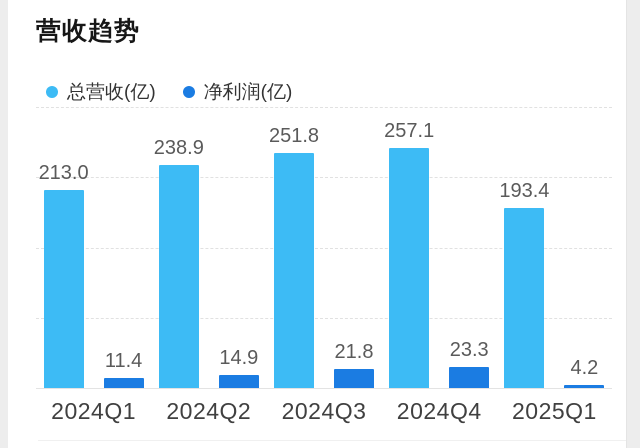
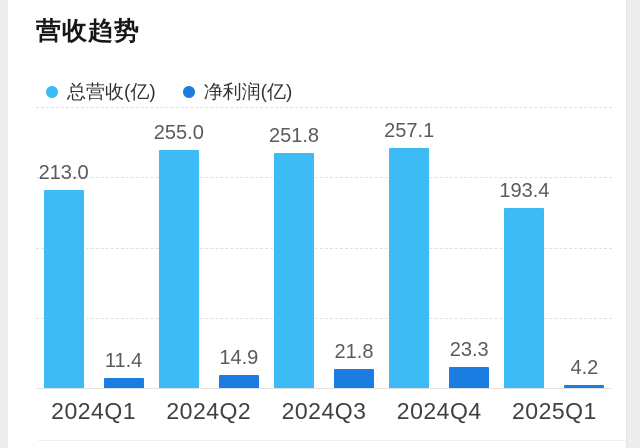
总营收(亿)/2024Q2: 238.9 -> 255.0
